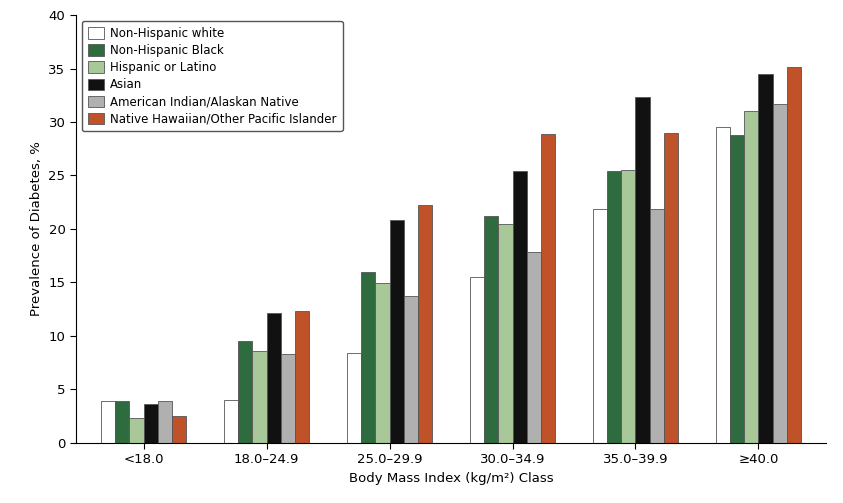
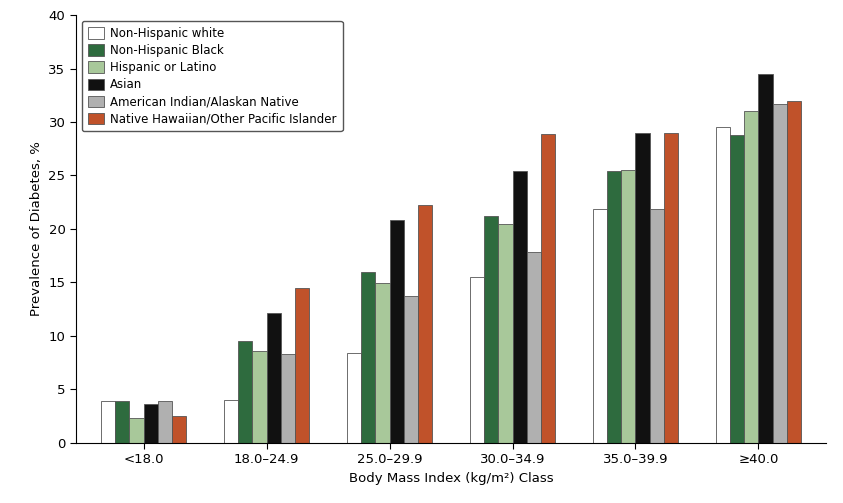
Native Hawaiian/Other Pacific Islander/18.0–24.9: 12.3 -> 14.5
Asian/35.0–39.9: 32.3 -> 29.0
Native Hawaiian/Other Pacific Islander/≥40.0: 35.1 -> 32.0
